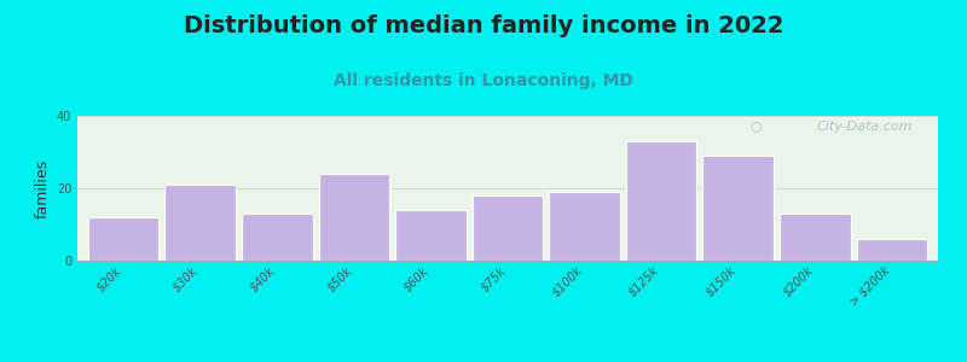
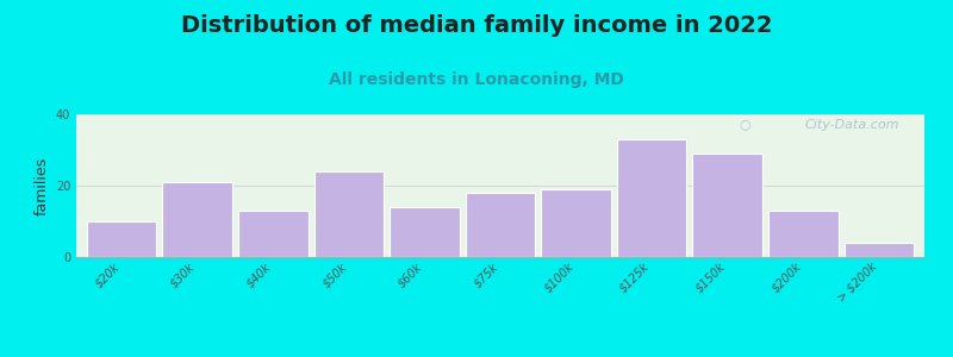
$20k: 12 -> 10
> $200k: 6 -> 4
